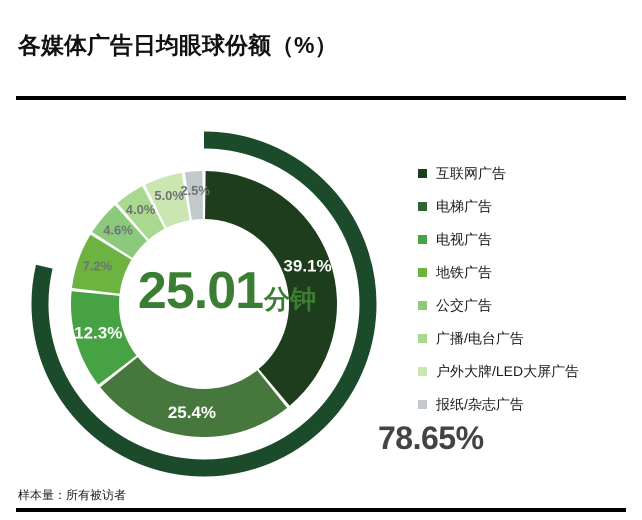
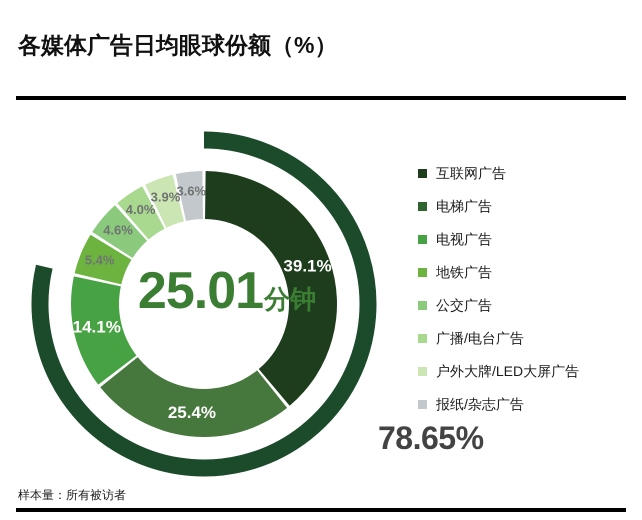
电视广告: 12.3% -> 14.1%
地铁广告: 7.2% -> 5.4%
户外大牌/LED大屏广告: 5.0% -> 3.9%
报纸/杂志广告: 2.5% -> 3.6%
